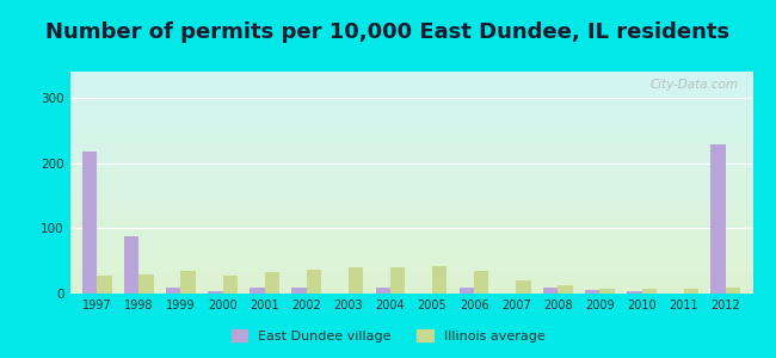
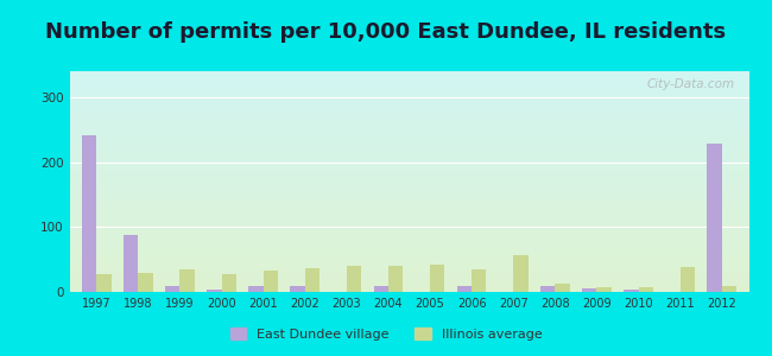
East Dundee village/1997: 218 -> 242
Illinois average/2007: 20 -> 56
Illinois average/2011: 7 -> 38
